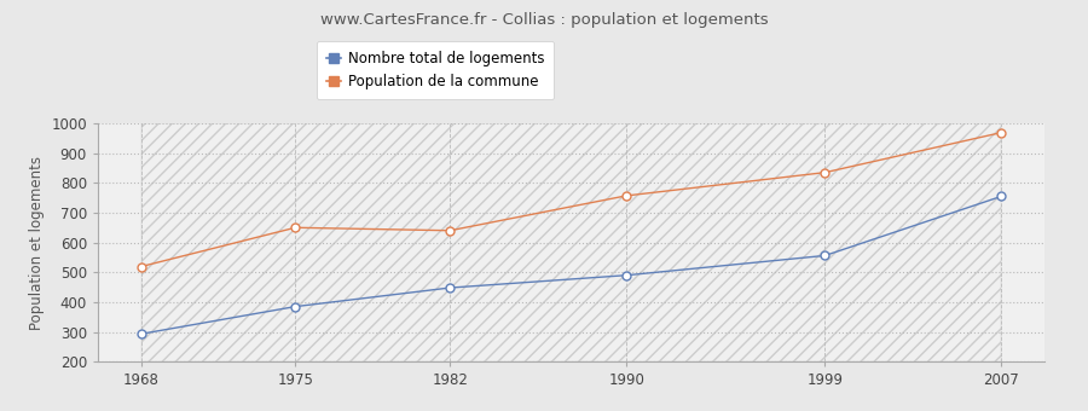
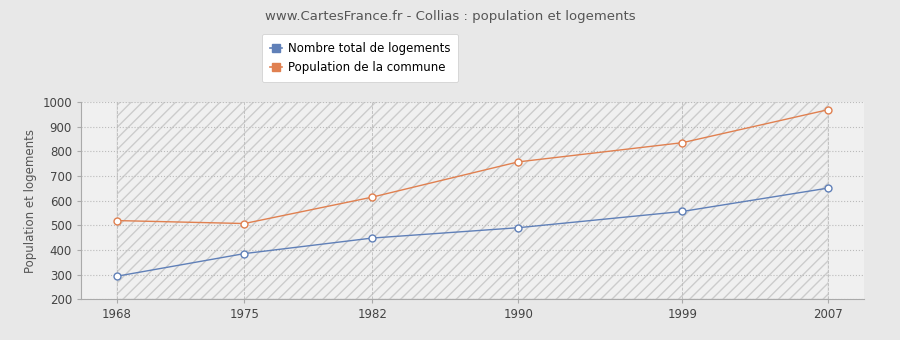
Population de la commune/1975: 650 -> 507
Population de la commune/1982: 640 -> 614
Nombre total de logements/2007: 755 -> 651
